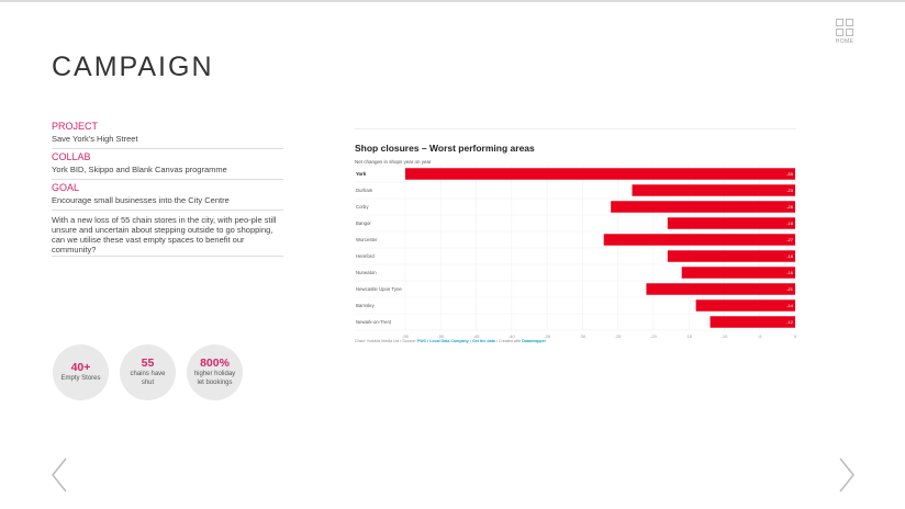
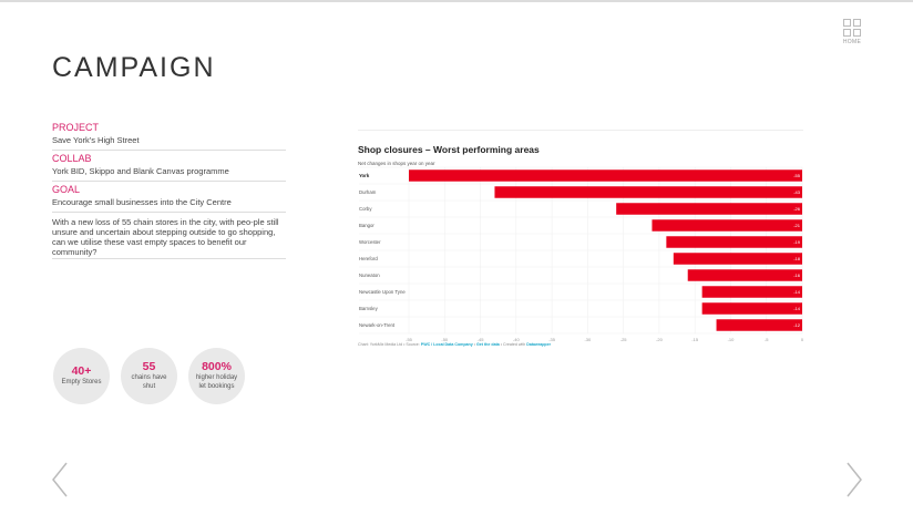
Durham: -23 -> -43
Bangor: -18 -> -21
Worcester: -27 -> -19
Newcastle Upon Tyne: -21 -> -14
